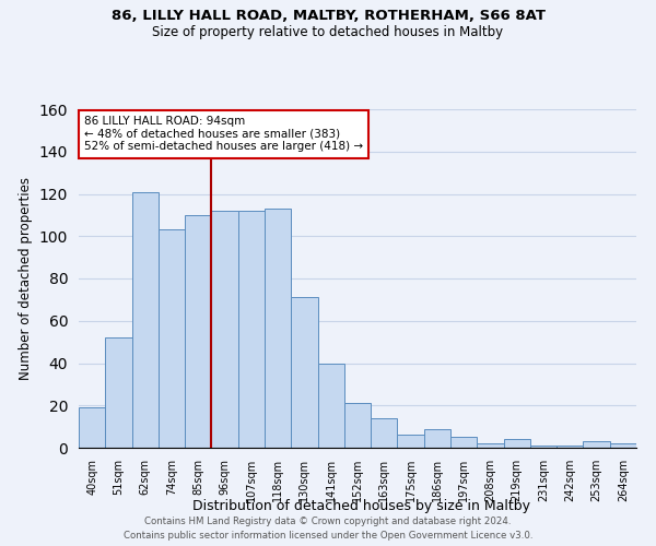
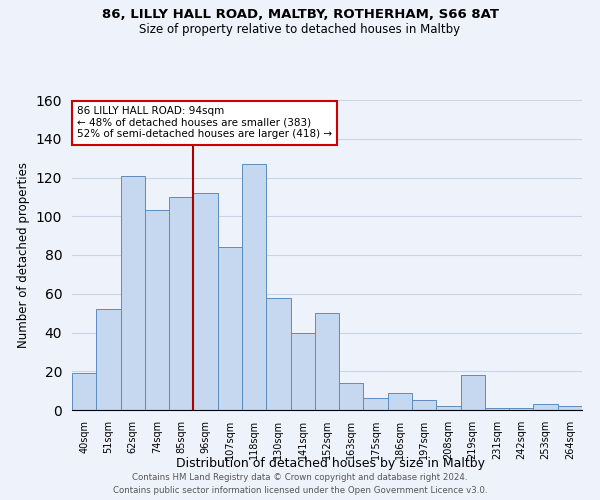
107sqm: 112 -> 84
118sqm: 113 -> 127
130sqm: 71 -> 58
152sqm: 21 -> 50
219sqm: 4 -> 18
